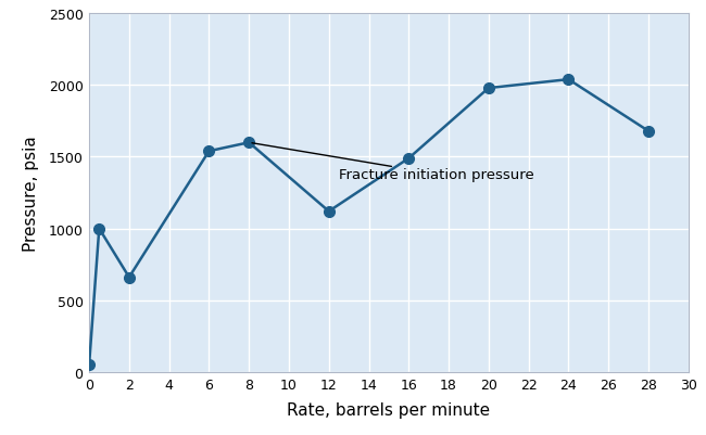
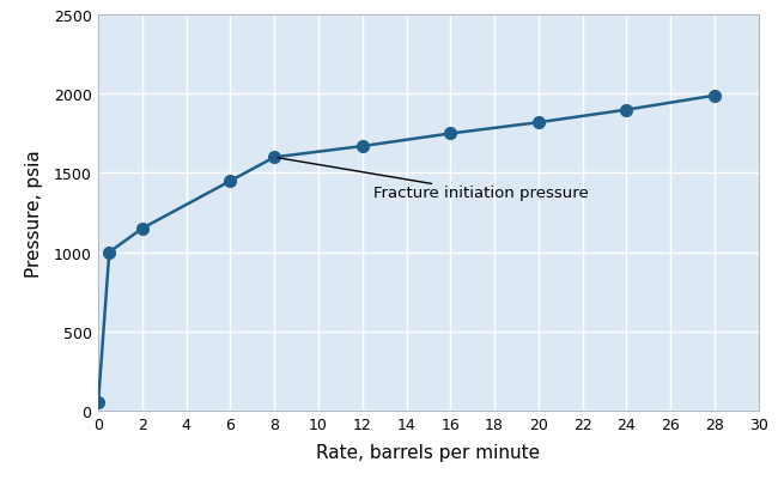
2: 660 -> 1150
6: 1540 -> 1450
12: 1120 -> 1670
16: 1490 -> 1750
20: 1980 -> 1820
24: 2040 -> 1900
28: 1680 -> 1990
